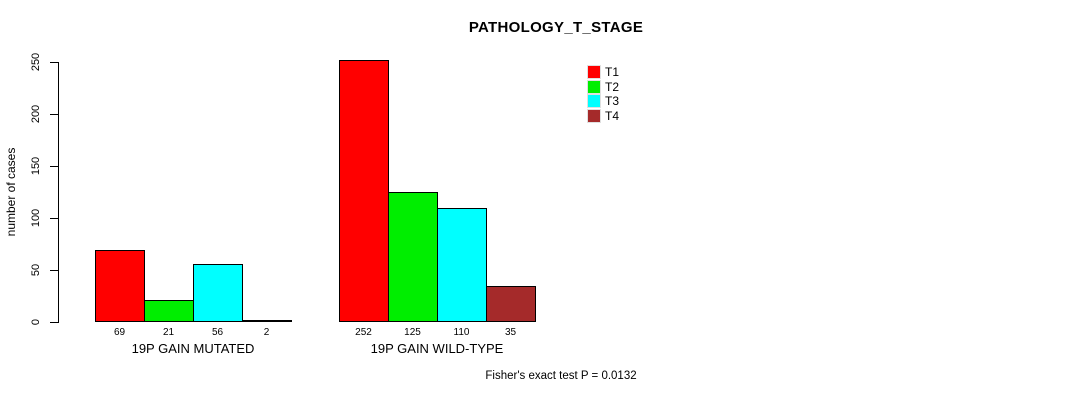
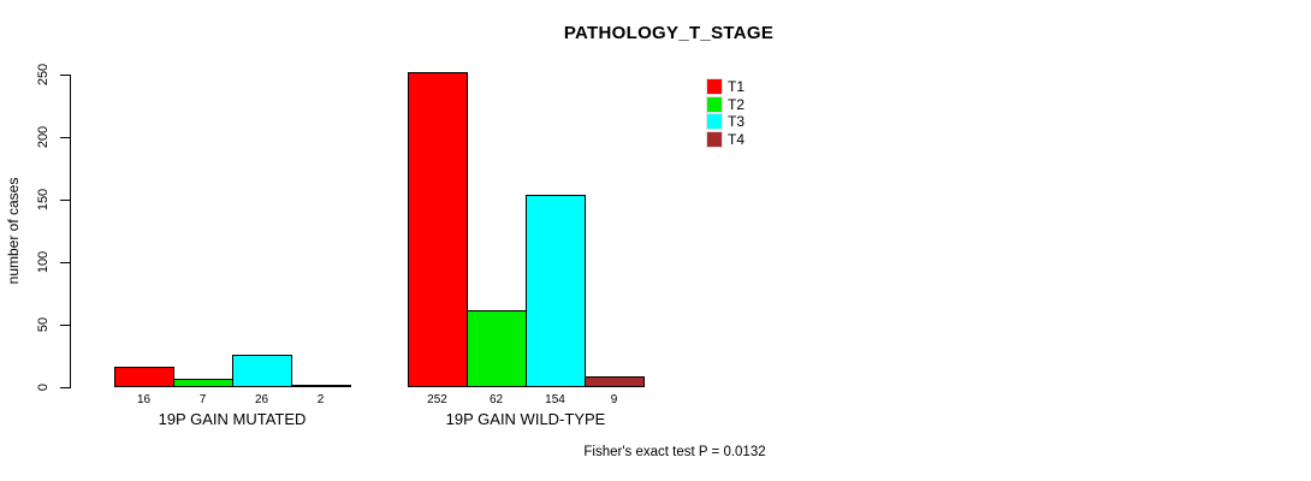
T1/19P GAIN MUTATED: 69 -> 16
T2/19P GAIN MUTATED: 21 -> 7
T3/19P GAIN MUTATED: 56 -> 26
T2/19P GAIN WILD-TYPE: 125 -> 62
T3/19P GAIN WILD-TYPE: 110 -> 154
T4/19P GAIN WILD-TYPE: 35 -> 9
